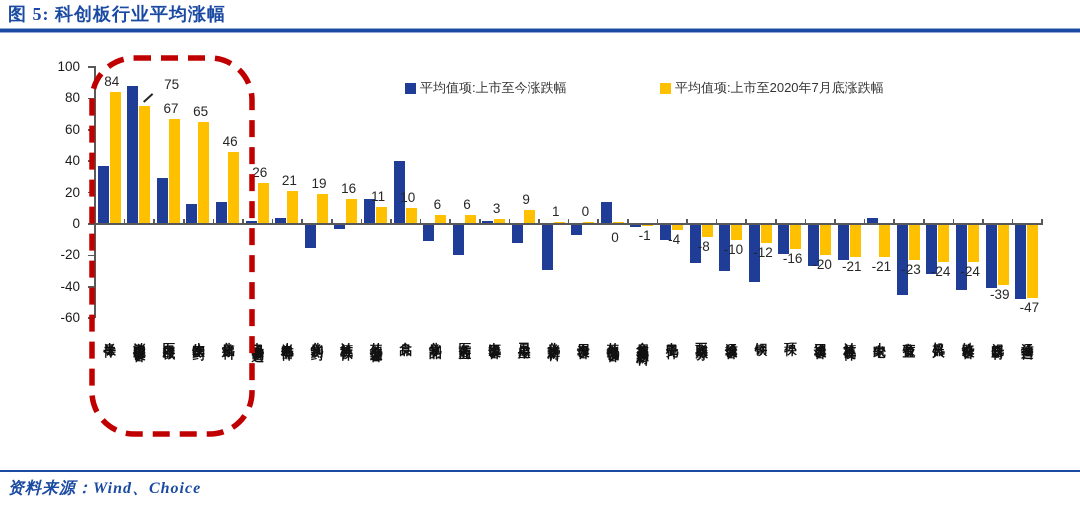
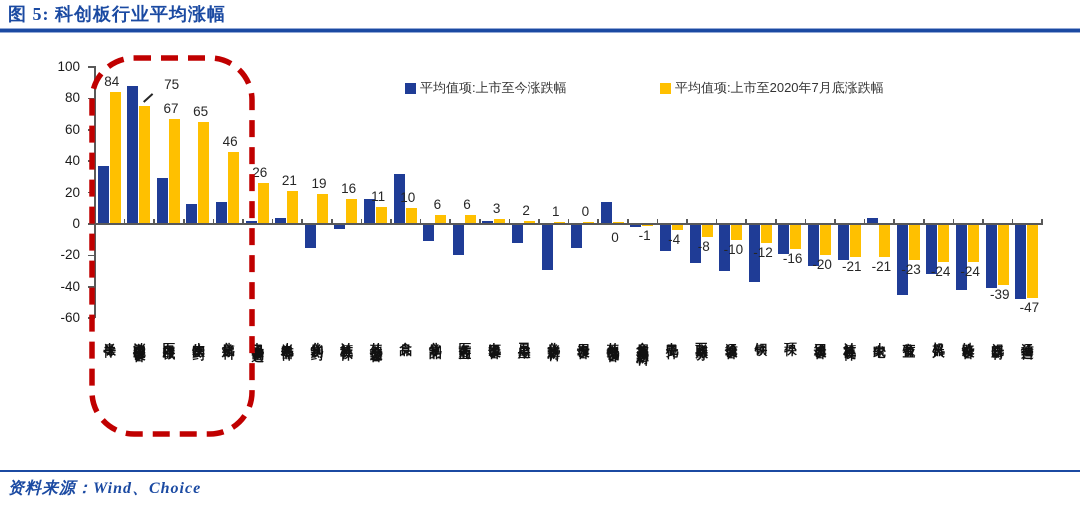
平均值项:上市至今涨跌幅/食品: 40 -> 32
平均值项:上市至2020年7月底涨跌幅/卫星应用: 9 -> 2
平均值项:上市至今涨跌幅/专用设备: -7 -> -15
平均值项:上市至今涨跌幅/电子元件: -10 -> -17
